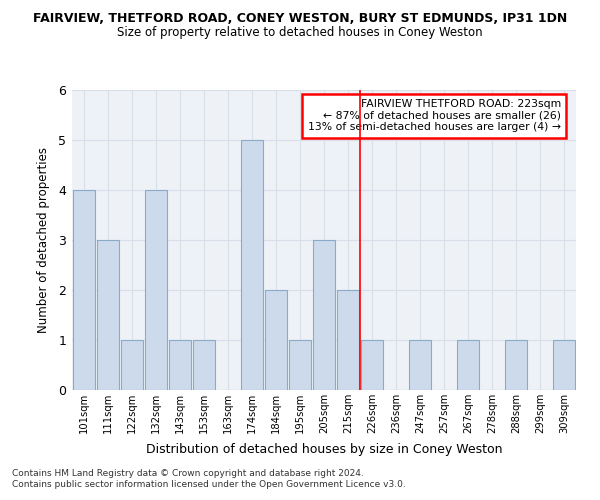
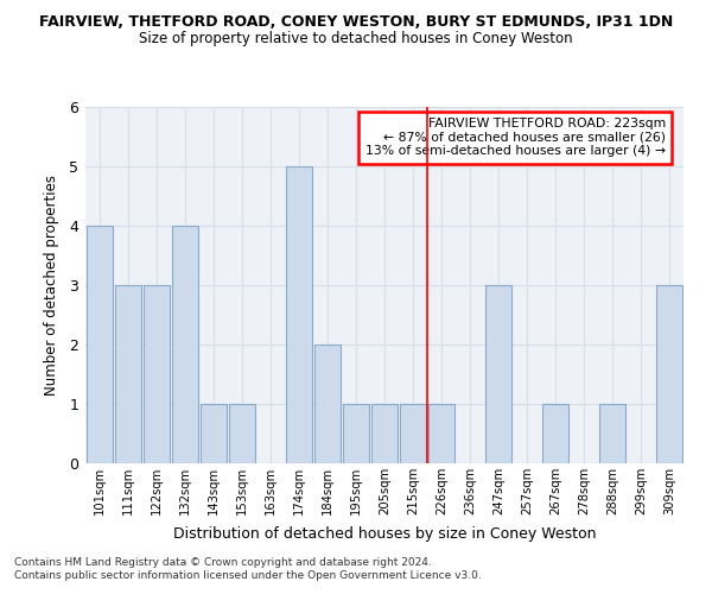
122sqm: 1 -> 3
205sqm: 3 -> 1
215sqm: 2 -> 1
247sqm: 1 -> 3
309sqm: 1 -> 3
